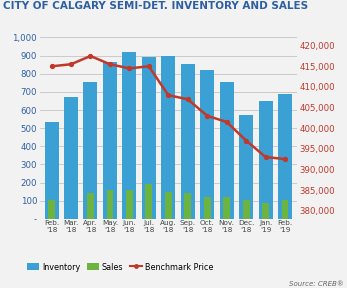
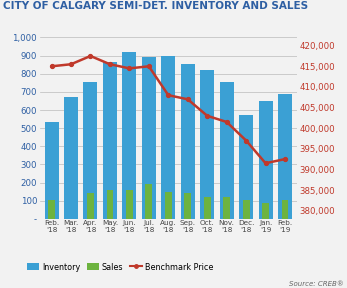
Benchmark Price/Jan. '19: 393,000 -> 391,500
